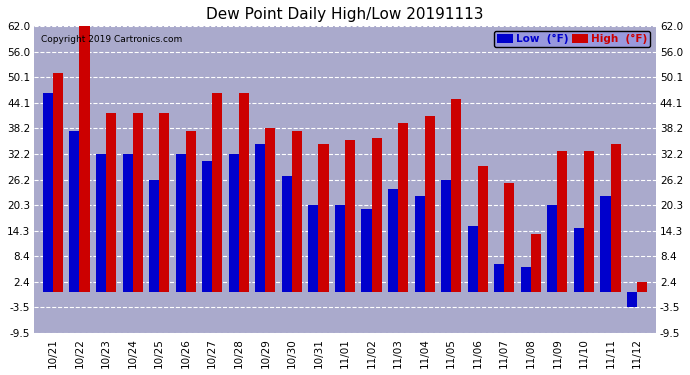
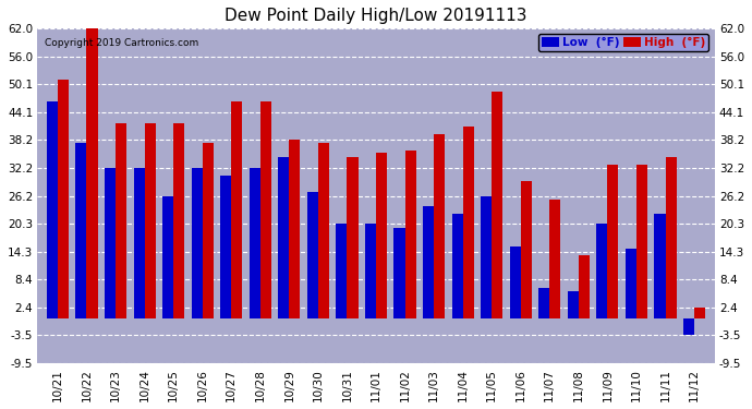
High (°F)/11/05: 45.0 -> 48.5
